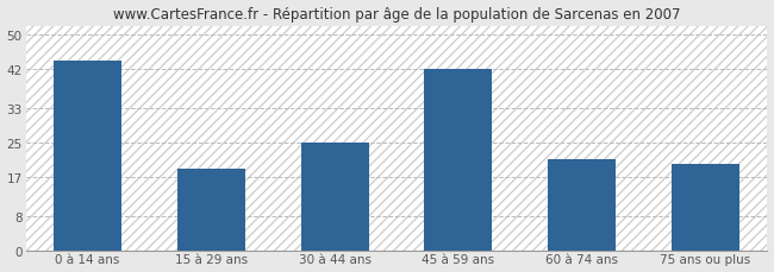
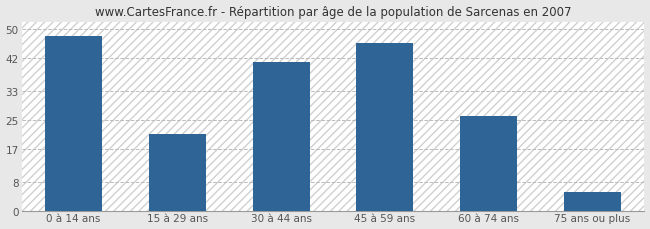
0 à 14 ans: 44 -> 48
15 à 29 ans: 19 -> 21
30 à 44 ans: 25 -> 41
45 à 59 ans: 42 -> 46
60 à 74 ans: 21 -> 26
75 ans ou plus: 20 -> 5
